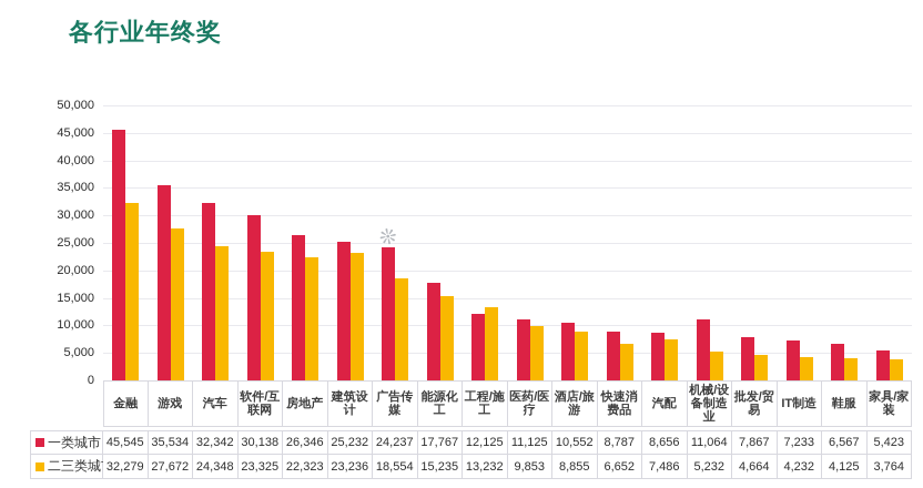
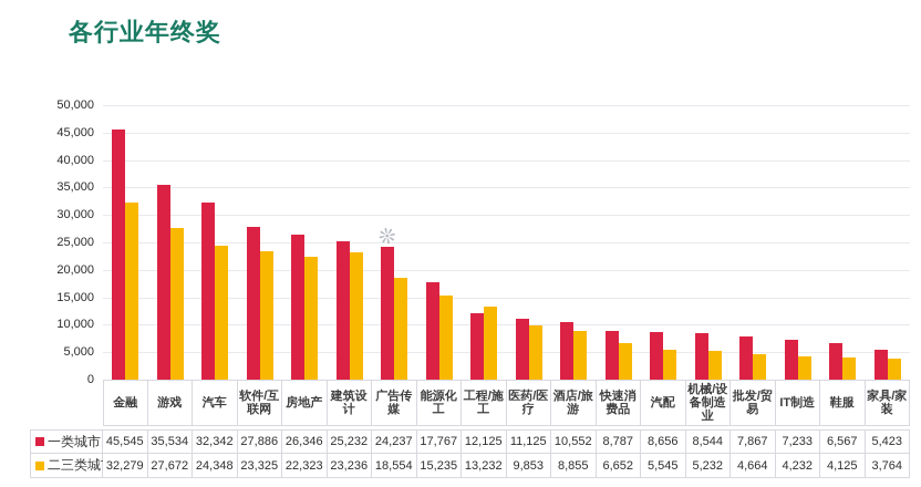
一类城市/软件/互联网: 30,138 -> 27,886
二三类城市/汽配: 7,486 -> 5,545
一类城市/机械/设备制造业: 11,064 -> 8,544
